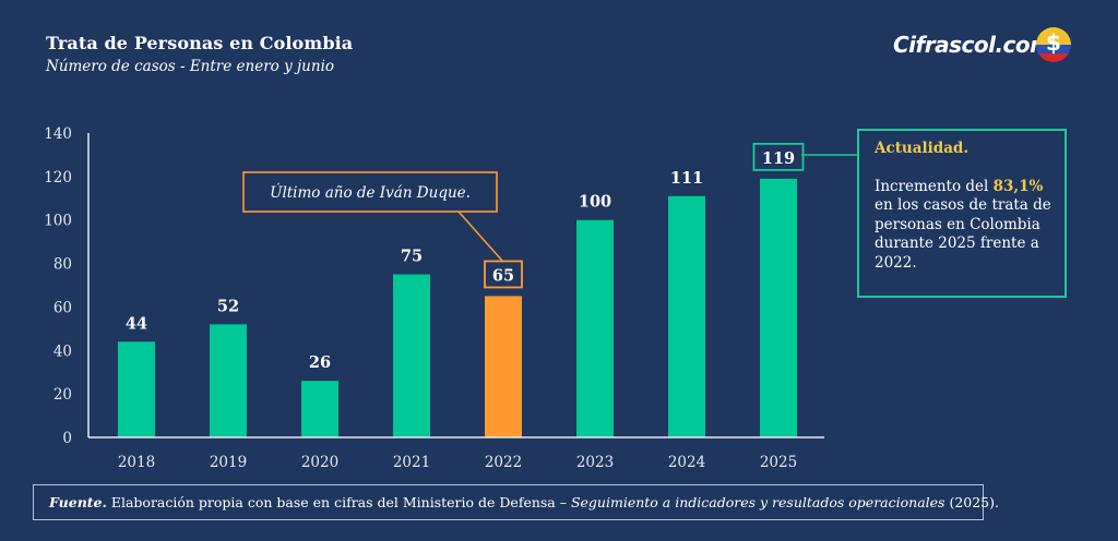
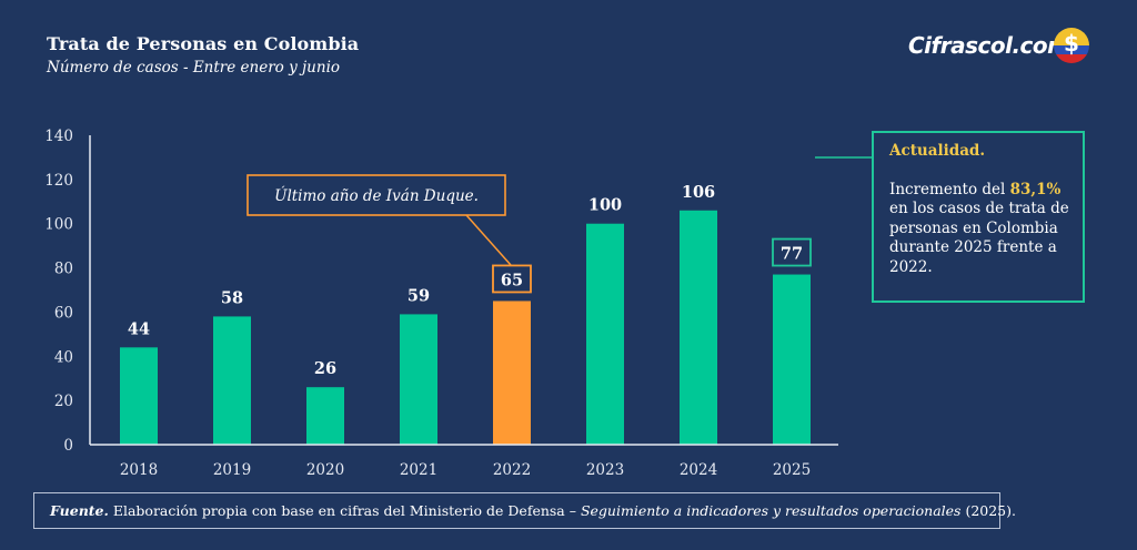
2019: 52 -> 58
2021: 75 -> 59
2024: 111 -> 106
2025: 119 -> 77
